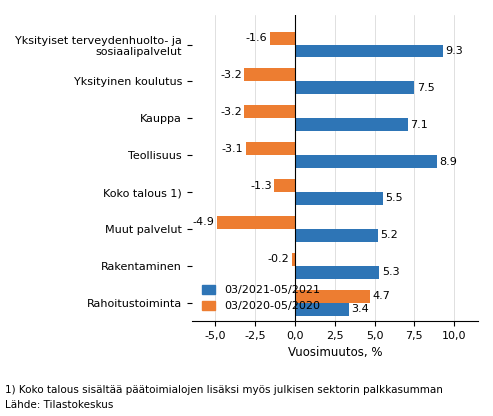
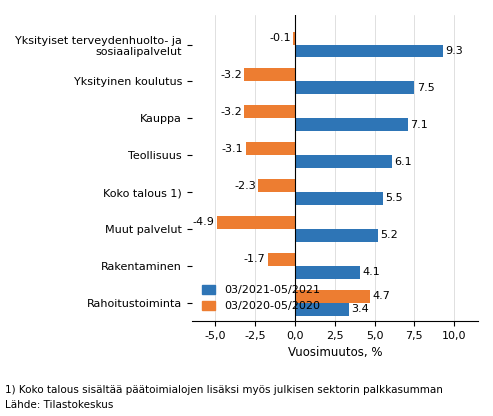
03/2020-05/2020/Yksityiset terveydenhuolto- ja sosiaalipalvelut: -1.6 -> -0.1
03/2021-05/2021/Teollisuus: 8.9 -> 6.1
03/2020-05/2020/Koko talous 1): -1.3 -> -2.3
03/2020-05/2020/Rakentaminen: -0.2 -> -1.7
03/2021-05/2021/Rakentaminen: 5.3 -> 4.1
